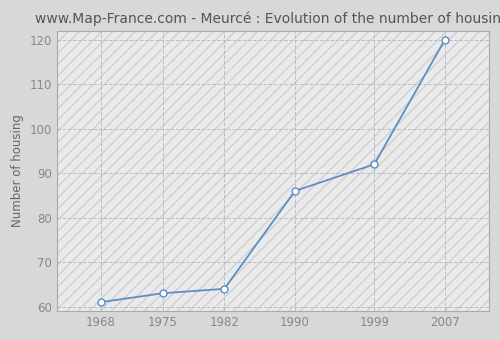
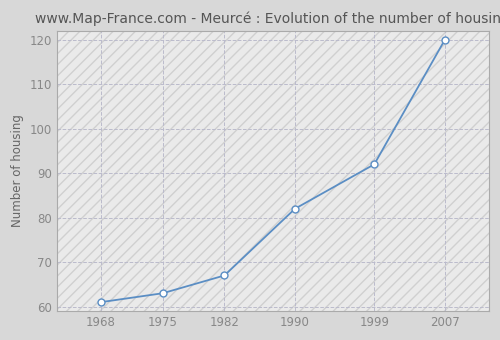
1982: 64 -> 67
1990: 86 -> 82
